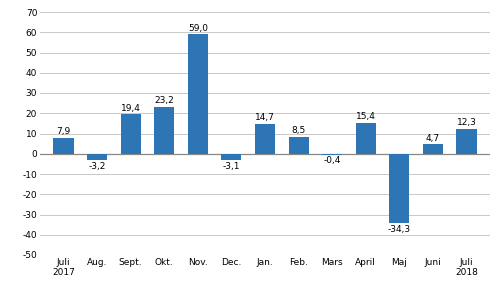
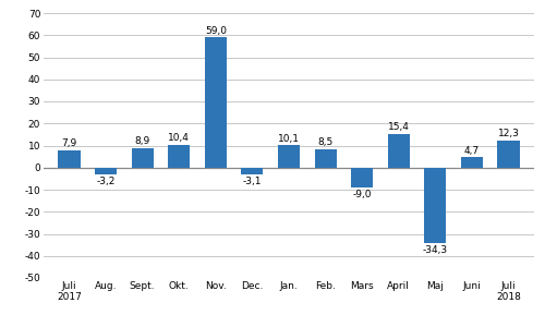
Sept.: 19,4 -> 8,9
Okt.: 23,2 -> 10,4
Jan.: 14,7 -> 10,1
Mars: -0,4 -> -9,0
